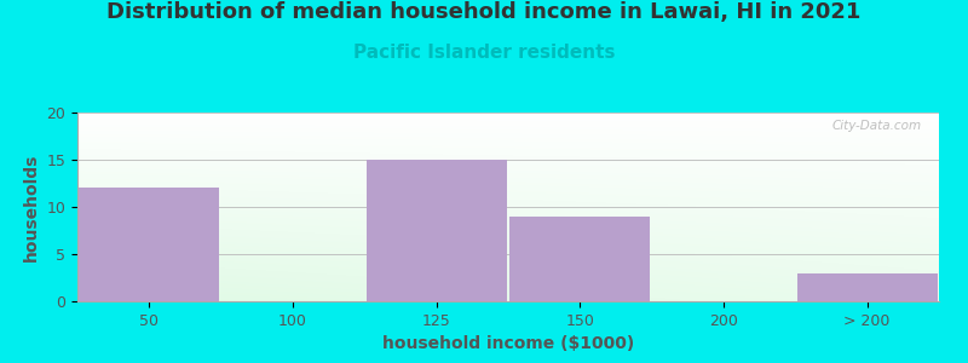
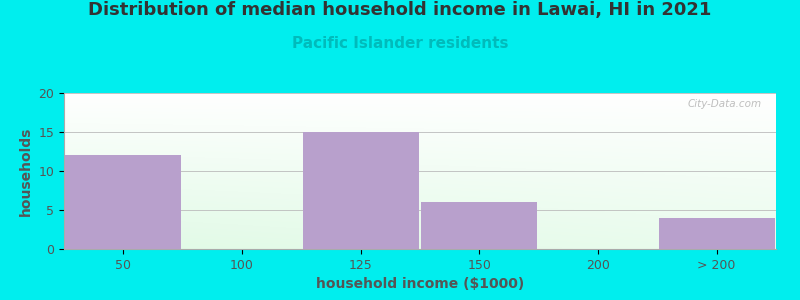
150: 9 -> 6
> 200: 3 -> 4
